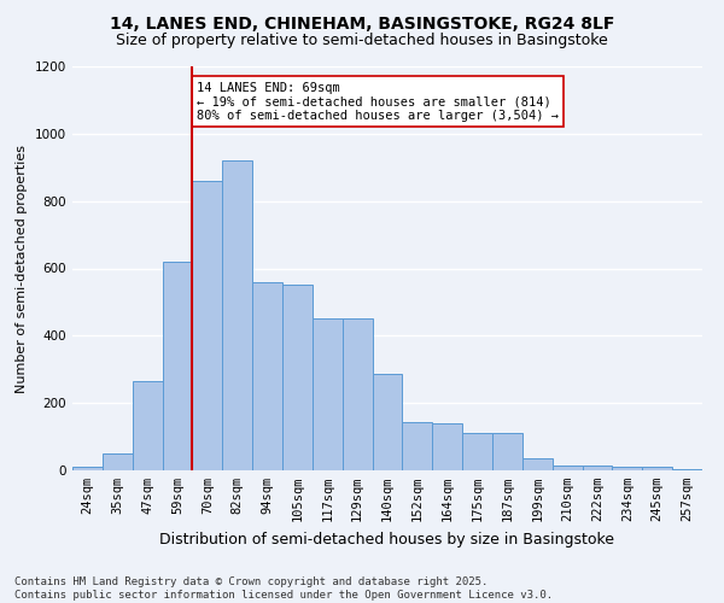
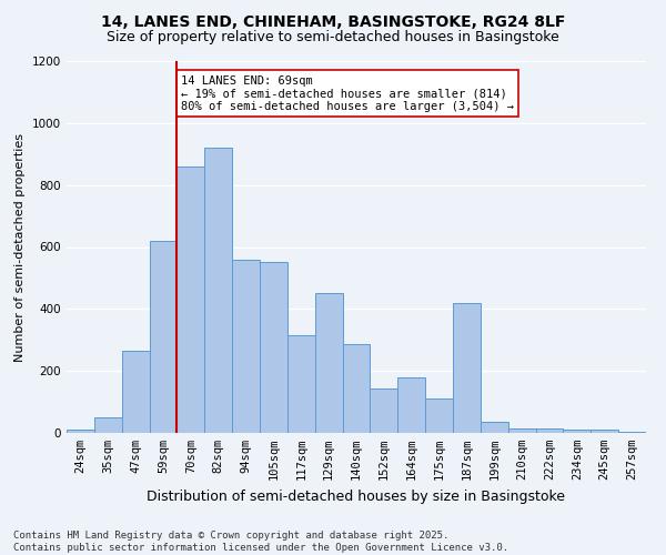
117sqm: 450 -> 315
164sqm: 140 -> 180
187sqm: 110 -> 420
